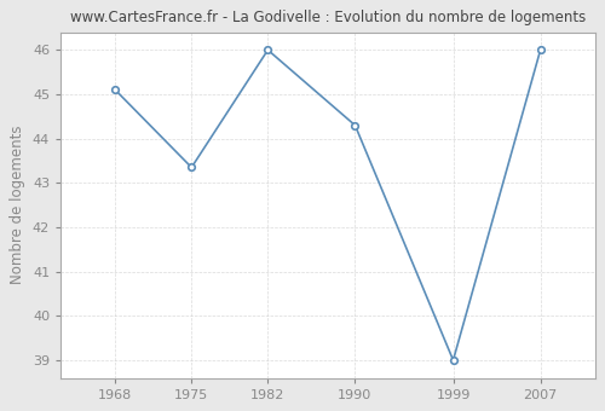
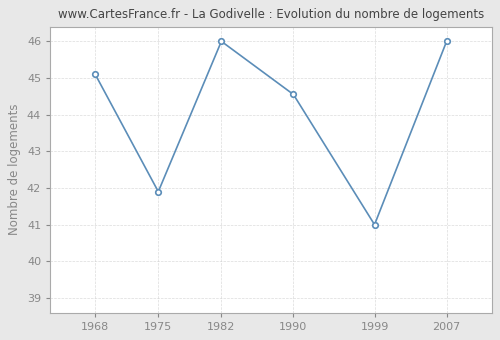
1975: 43.35 -> 41.90
1990: 44.30 -> 44.55
1999: 39.00 -> 41.00
